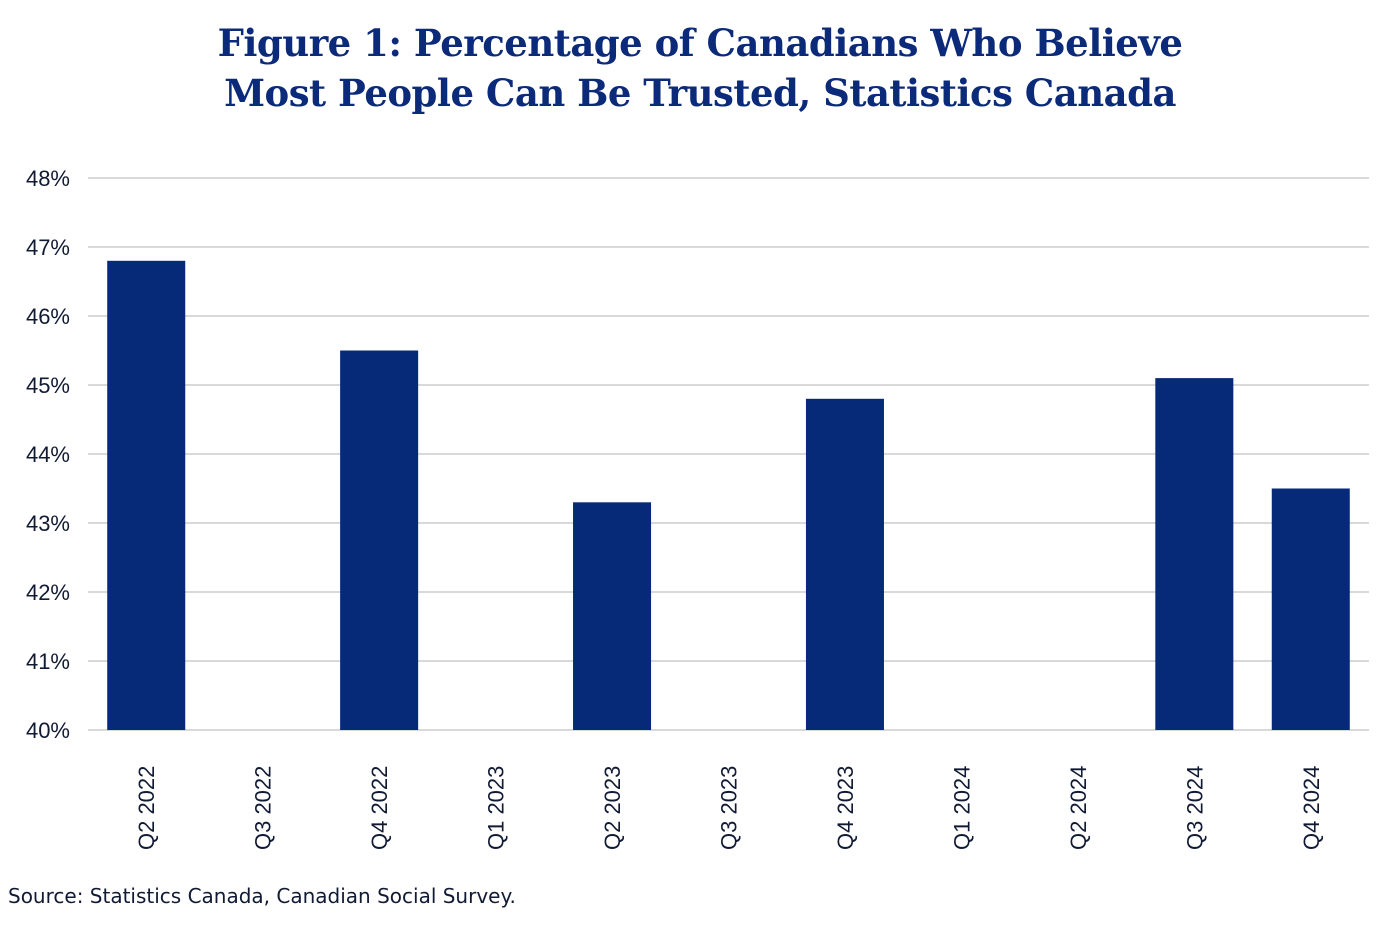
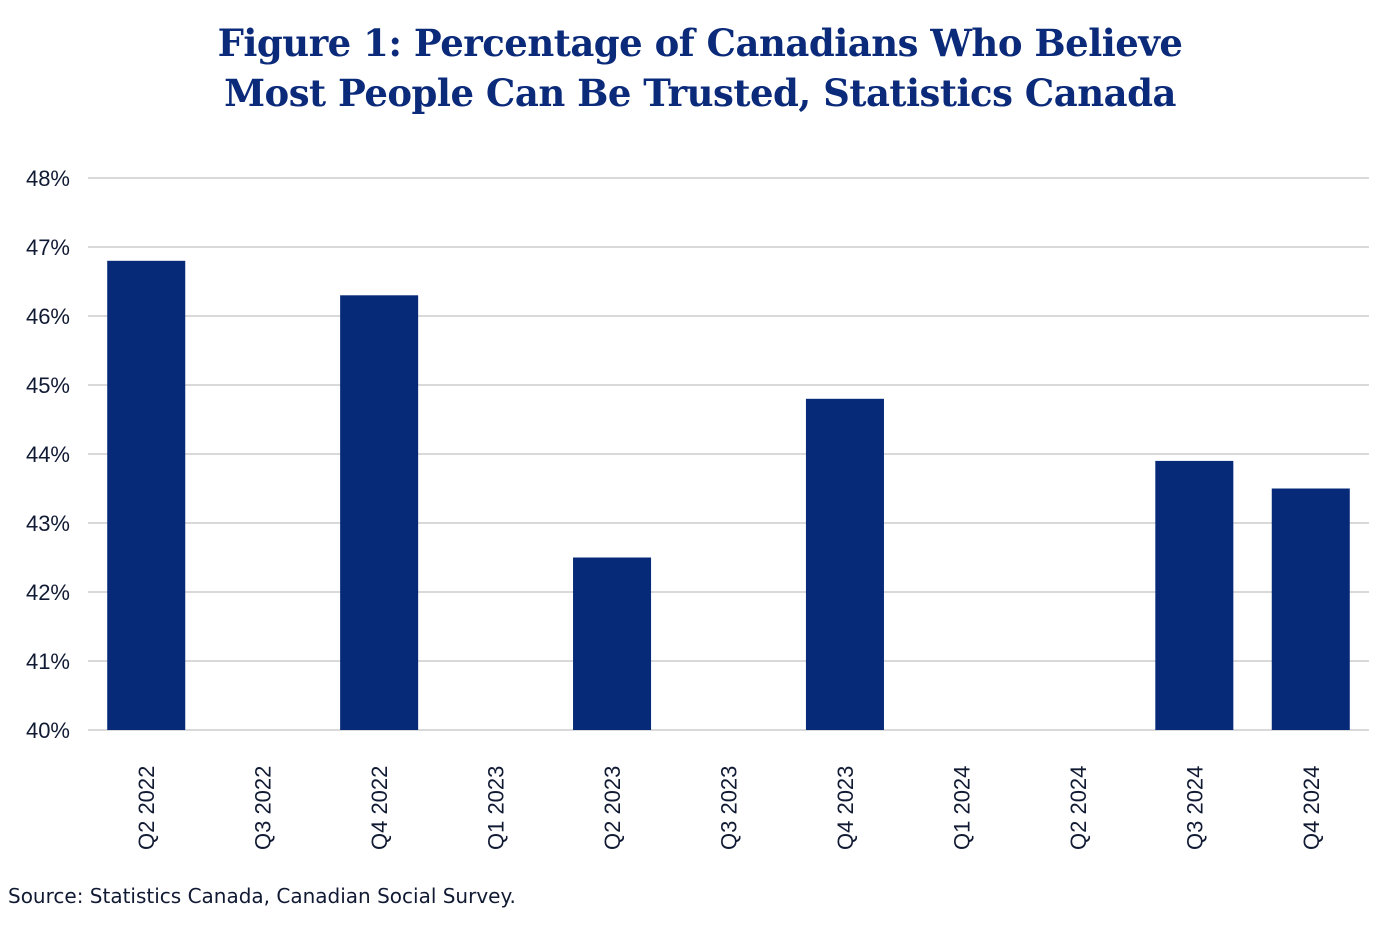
Q4 2022: 45.5% -> 46.3%
Q2 2023: 43.3% -> 42.5%
Q3 2024: 45.1% -> 43.9%
